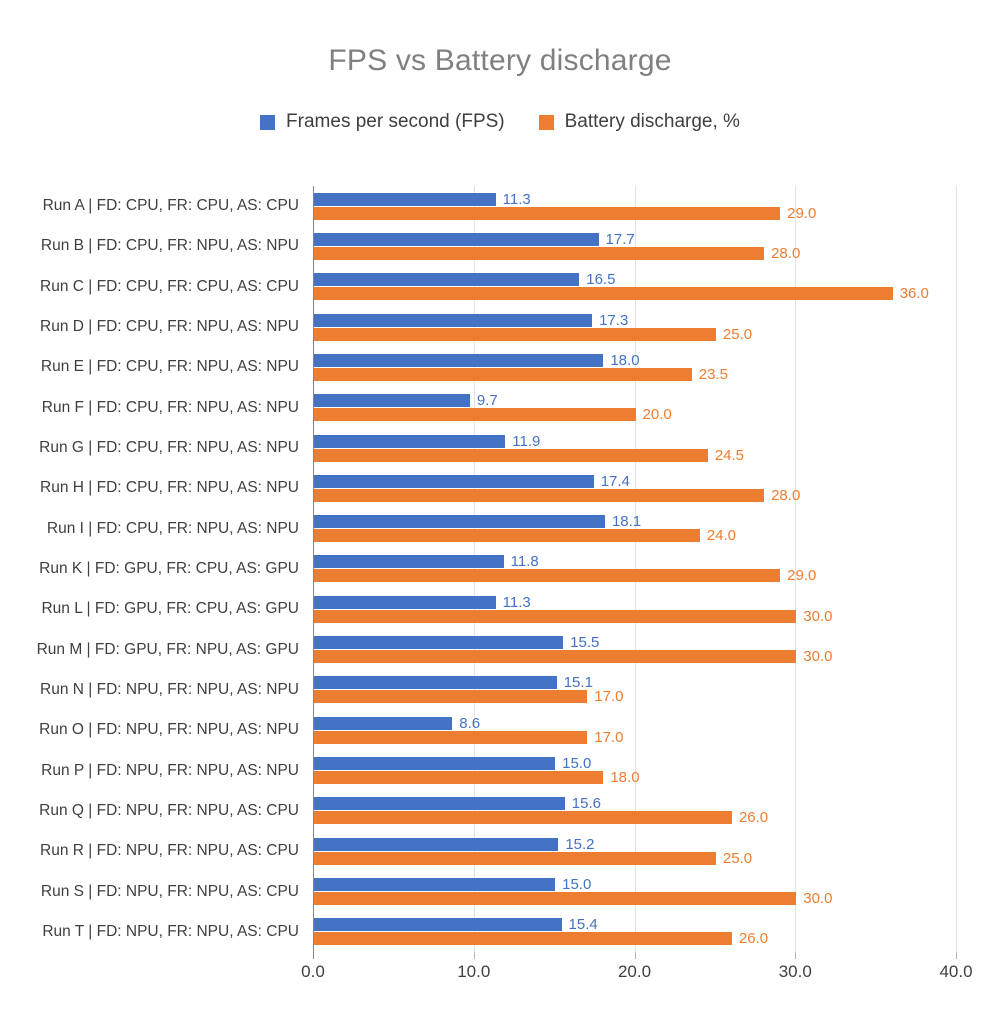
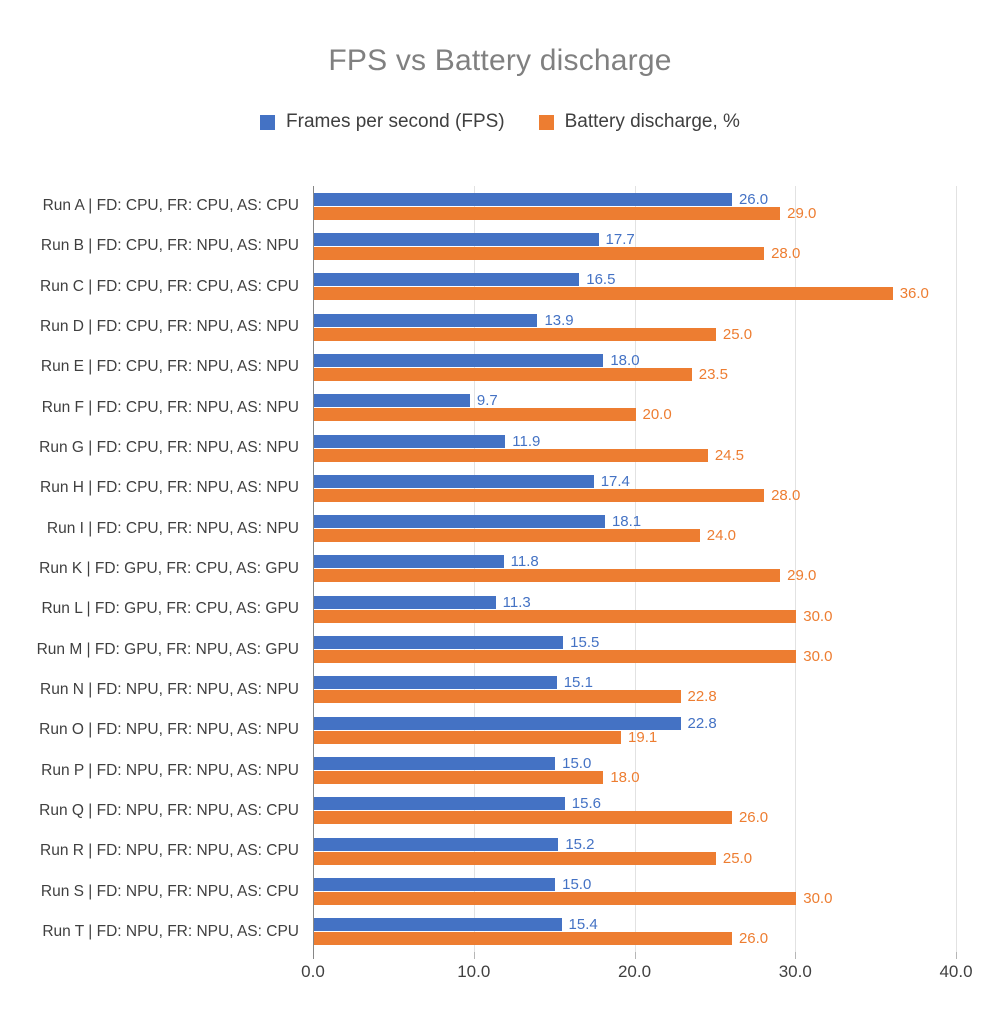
Frames per second (FPS)/Run A | FD: CPU, FR: CPU, AS: CPU: 11.3 -> 26.0
Frames per second (FPS)/Run D | FD: CPU, FR: NPU, AS: NPU: 17.3 -> 13.9
Battery discharge, %/Run N | FD: NPU, FR: NPU, AS: NPU: 17.0 -> 22.8
Frames per second (FPS)/Run O | FD: NPU, FR: NPU, AS: NPU: 8.6 -> 22.8
Battery discharge, %/Run O | FD: NPU, FR: NPU, AS: NPU: 17.0 -> 19.1
